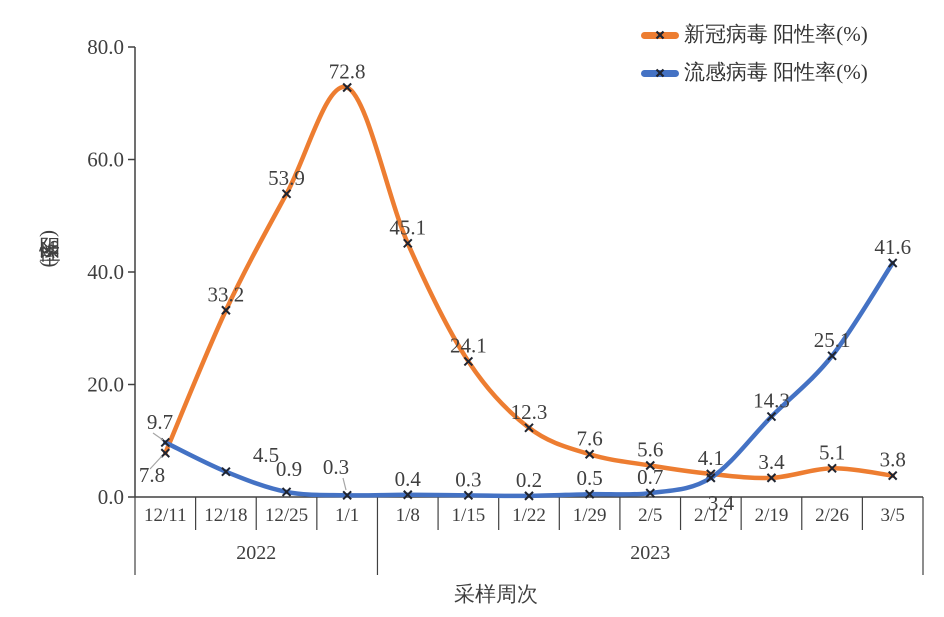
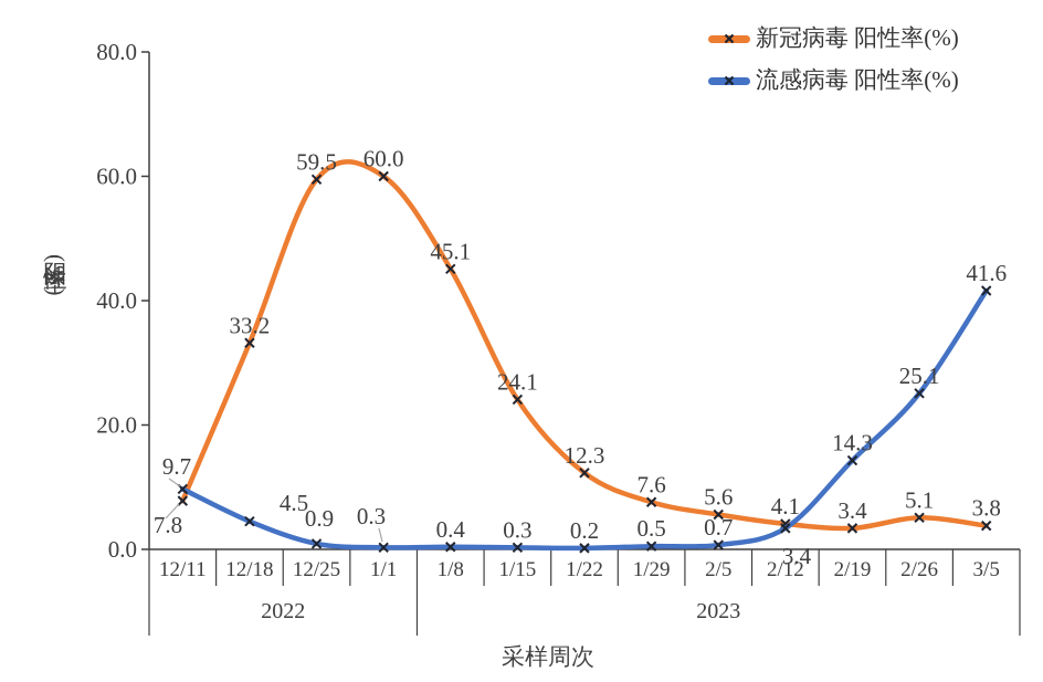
新冠病毒 阳性率(%)/12/25: 53.9 -> 59.5
新冠病毒 阳性率(%)/1/1: 72.8 -> 60.0
